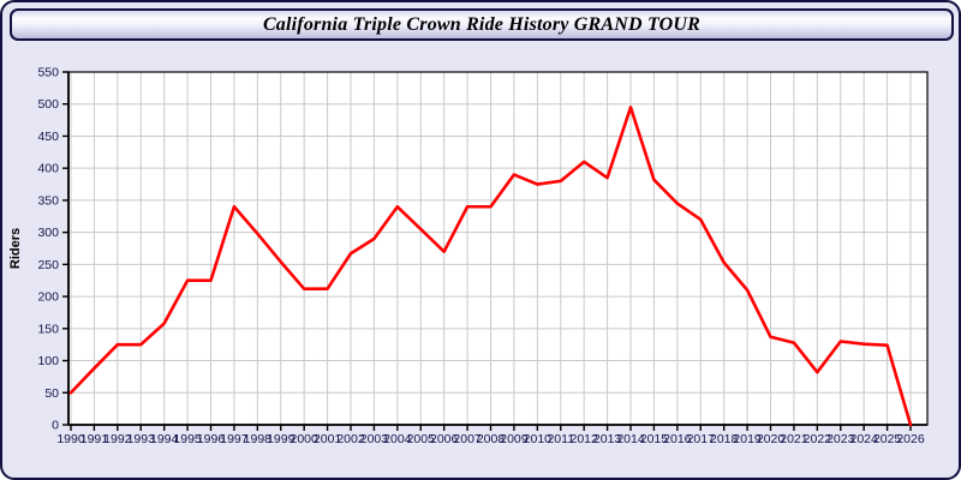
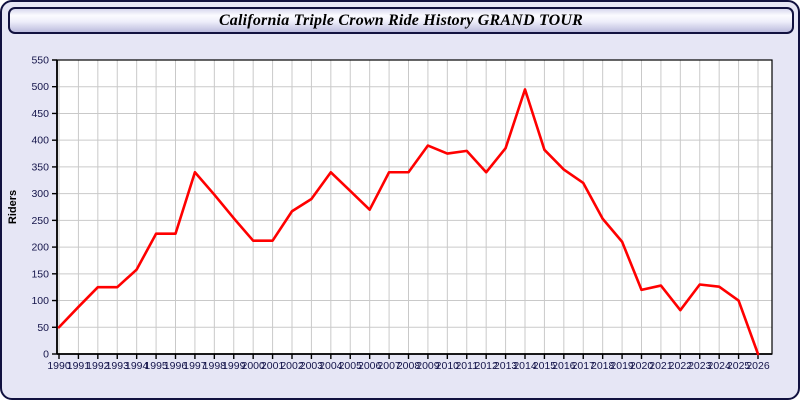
2012: 410 -> 340
2020: 140 -> 120
2025: 120 -> 100
